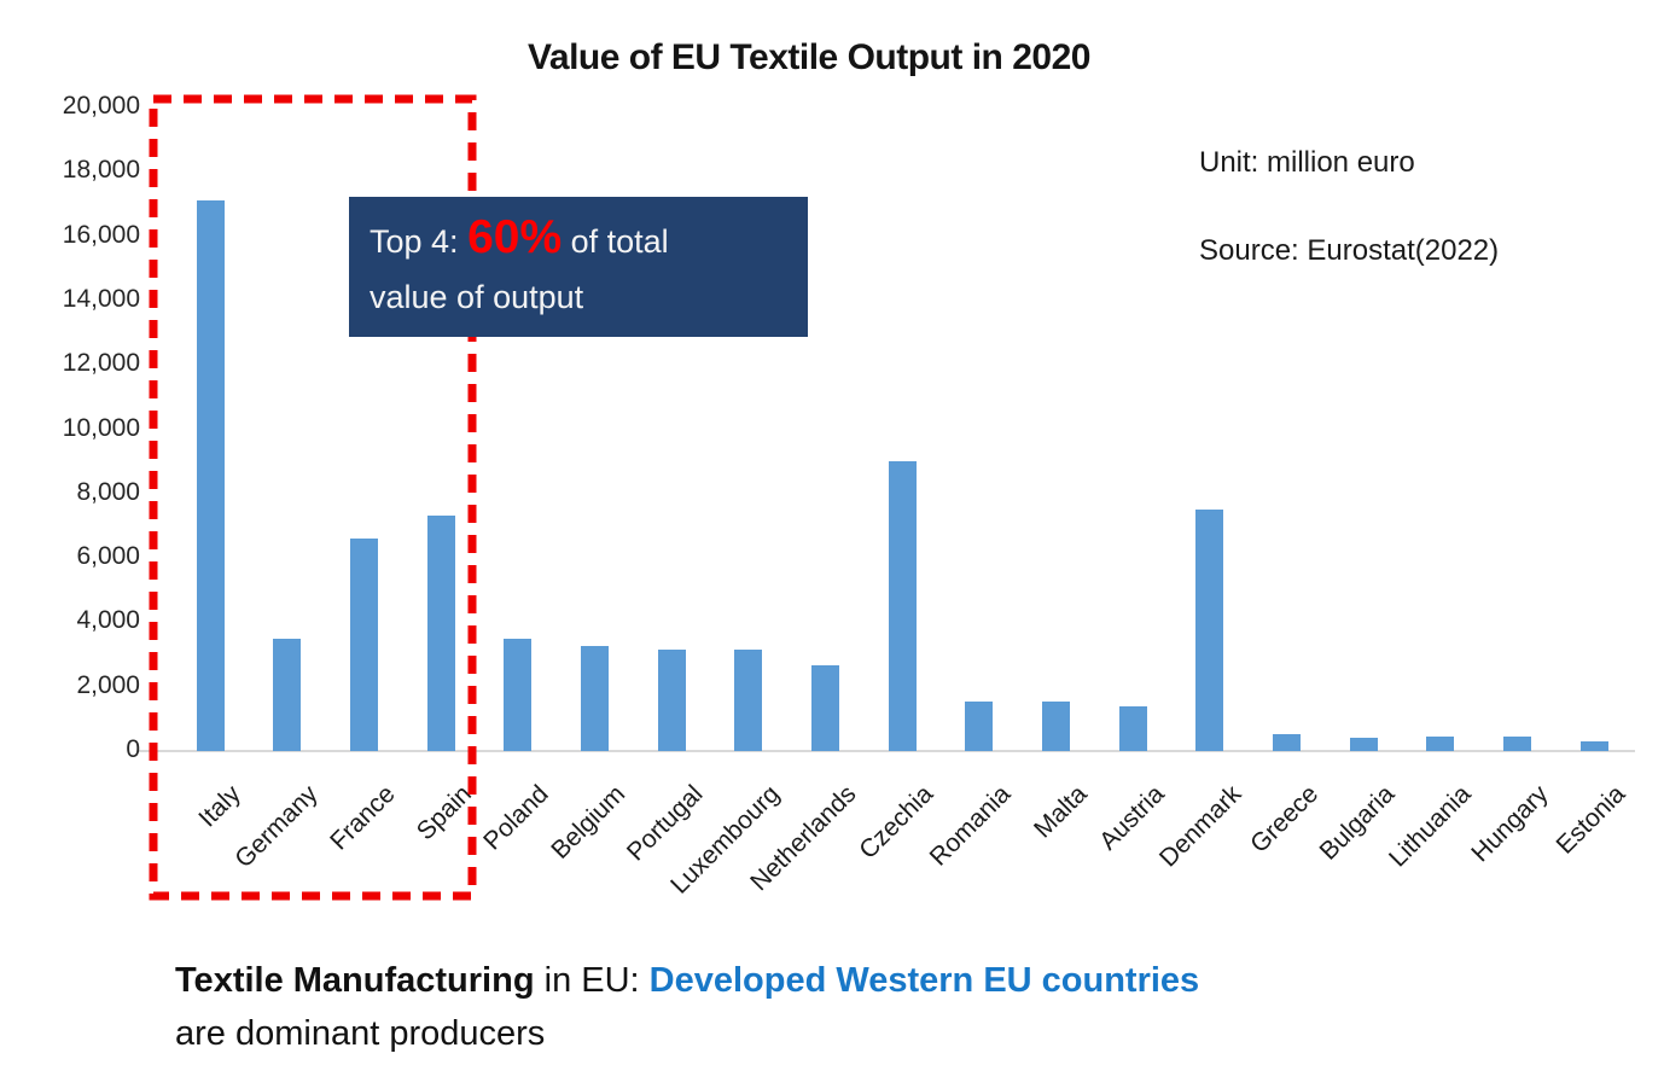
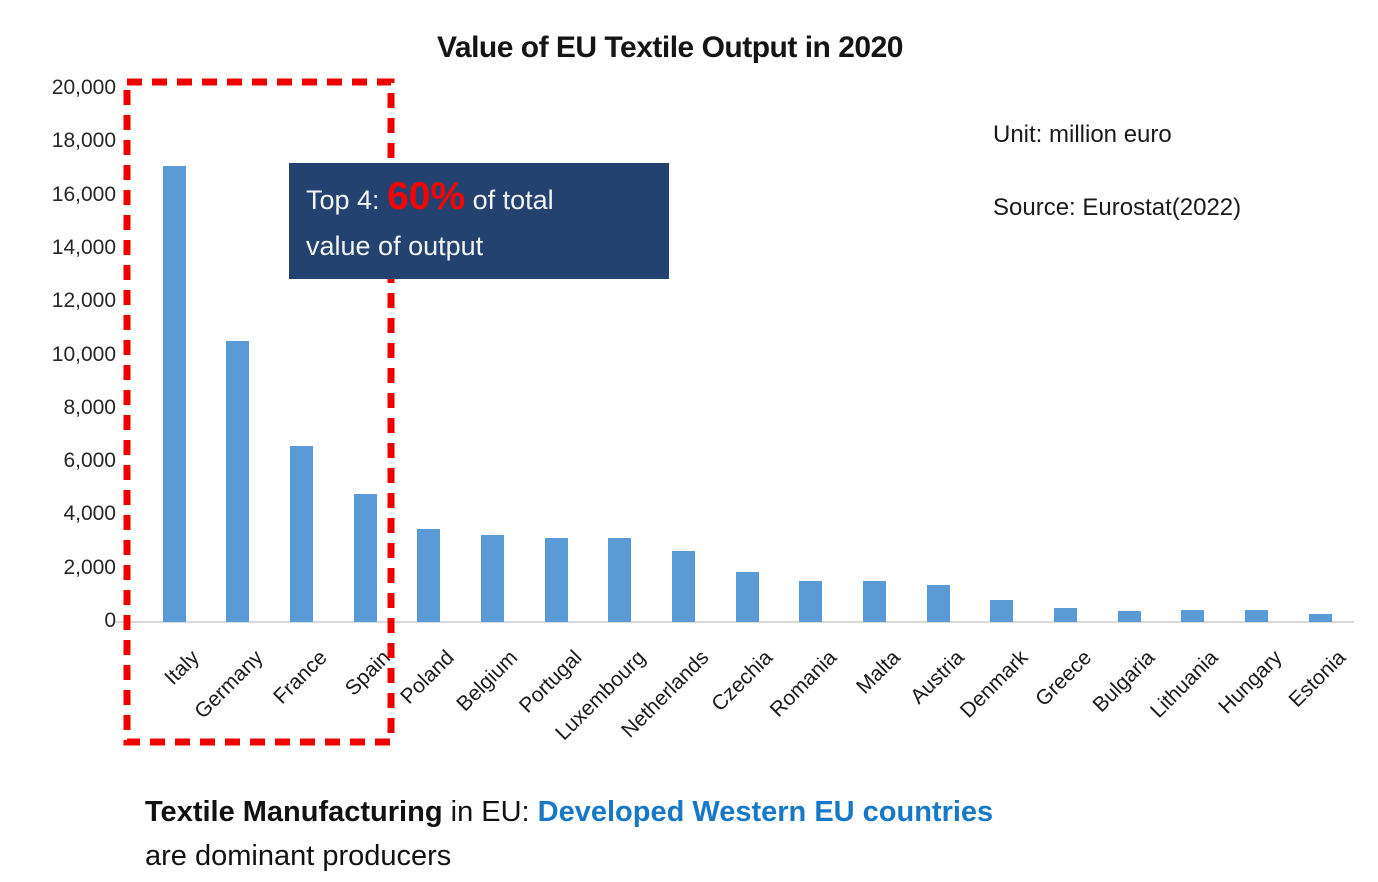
Germany: 3500 -> 10600
Spain: 7300 -> 4800
Czechia: 9000 -> 1900
Denmark: 7500 -> 800
